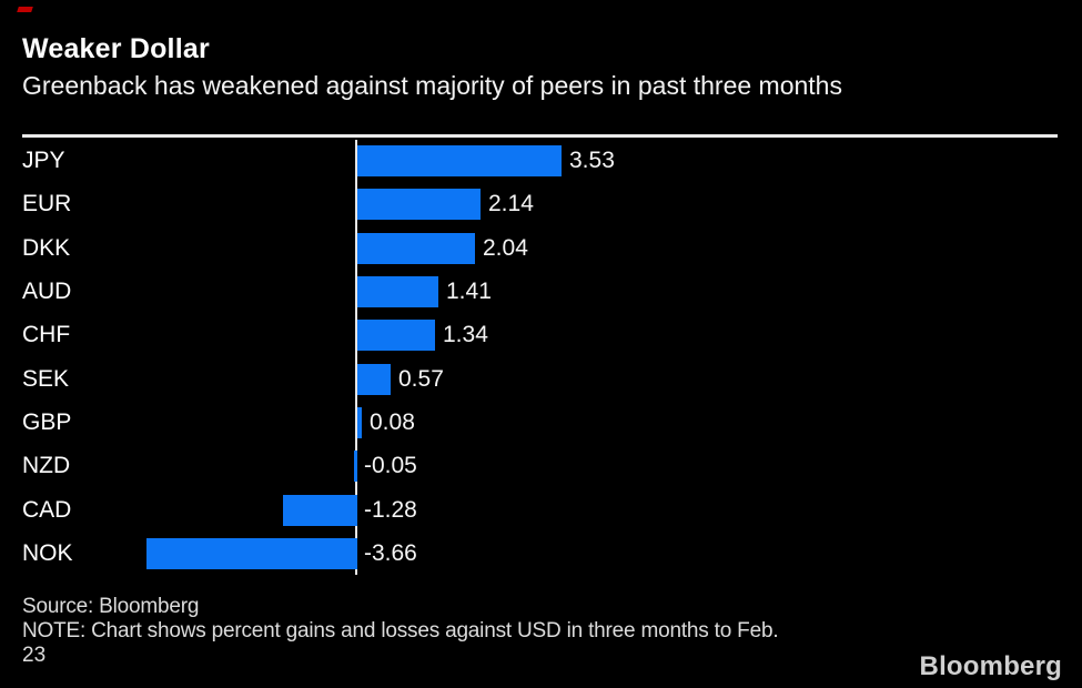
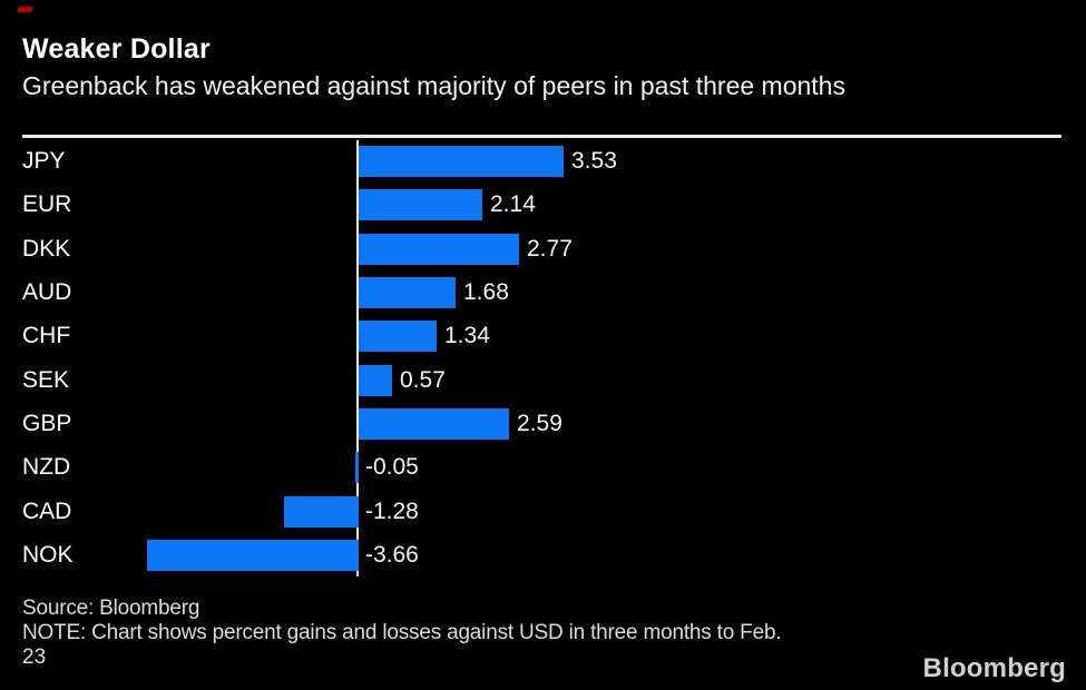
DKK: 2.04 -> 2.77
AUD: 1.41 -> 1.68
GBP: 0.08 -> 2.59
